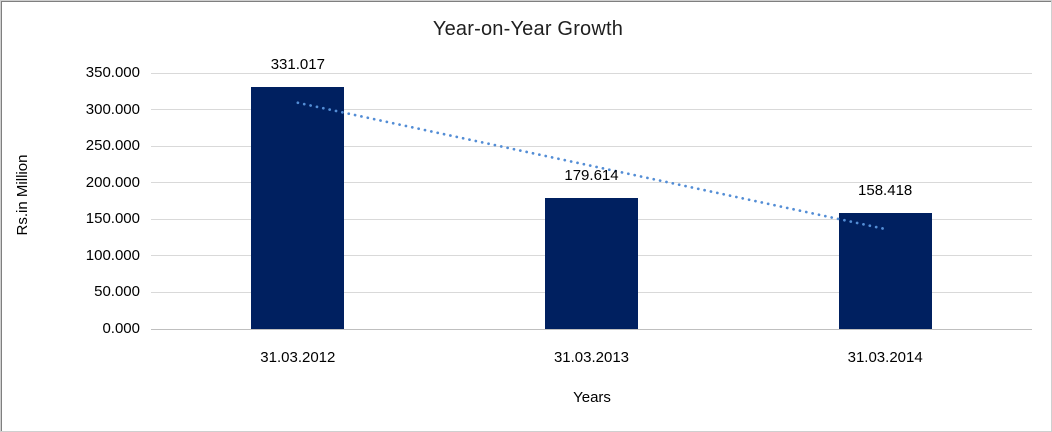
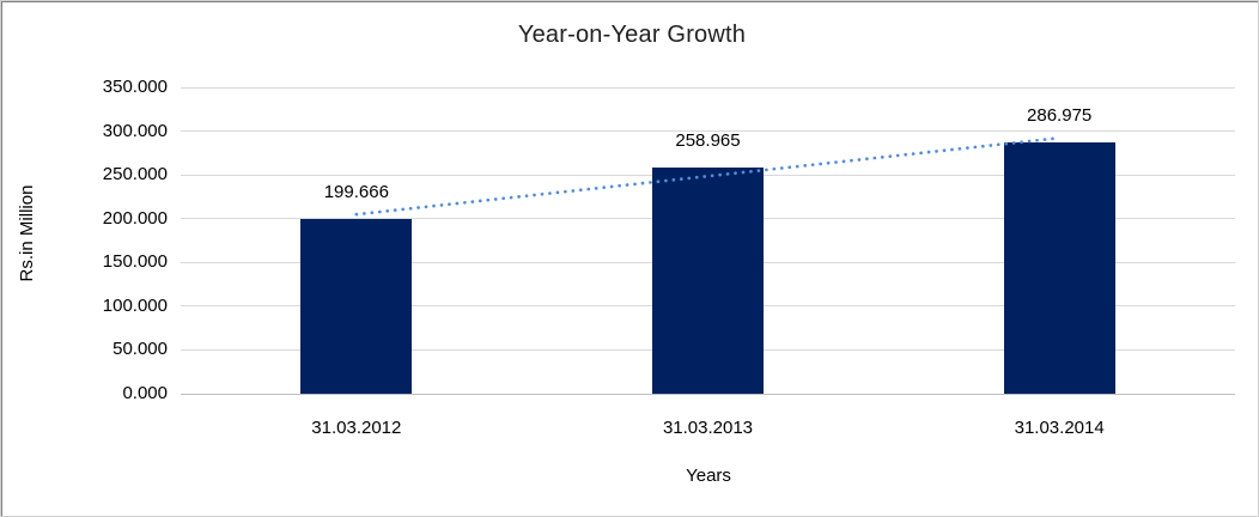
31.03.2012: 331.017 -> 199.666
31.03.2013: 179.614 -> 258.965
31.03.2014: 158.418 -> 286.975
